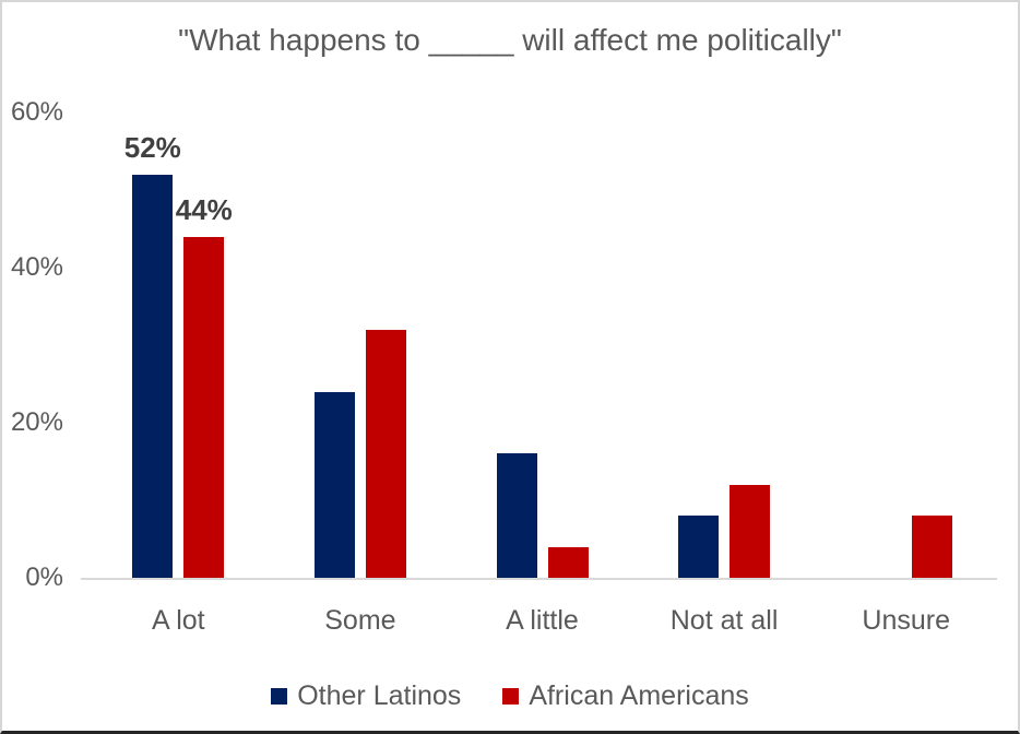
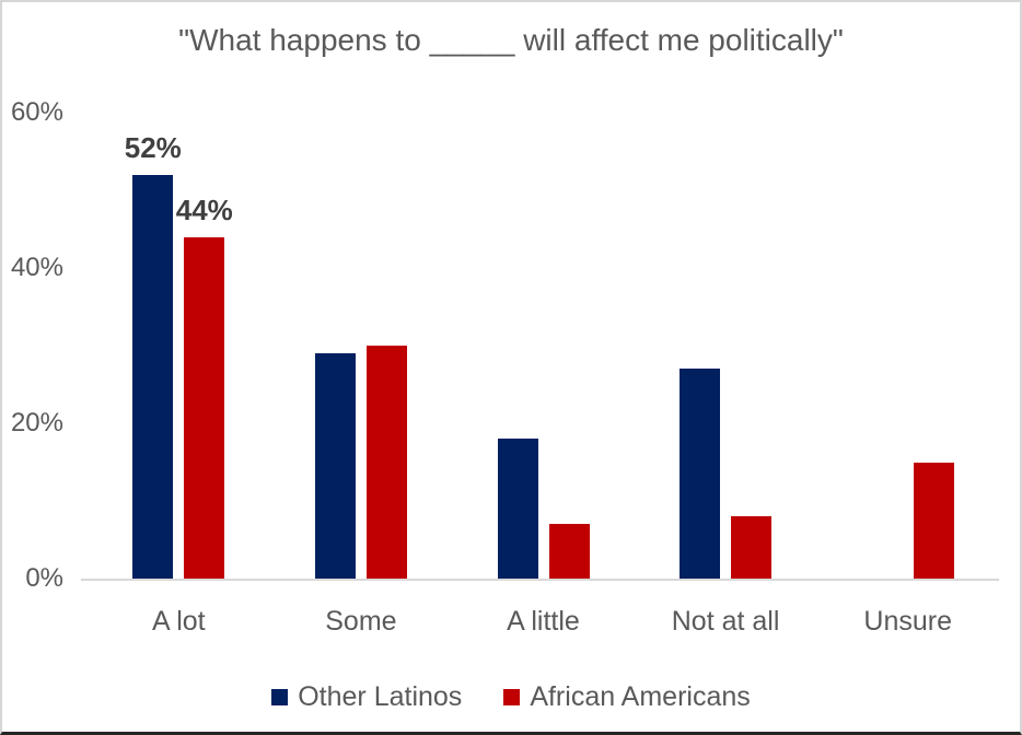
Other Latinos/Some: 24% -> 29%
African Americans/Some: 32% -> 30%
Other Latinos/A little: 16% -> 18%
African Americans/A little: 4% -> 7%
Other Latinos/Not at all: 8% -> 27%
African Americans/Not at all: 12% -> 8%
African Americans/Unsure: 8% -> 15%
